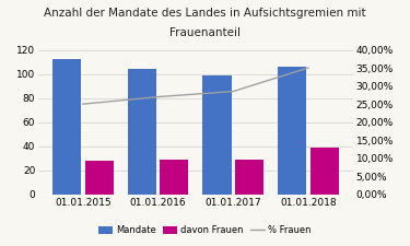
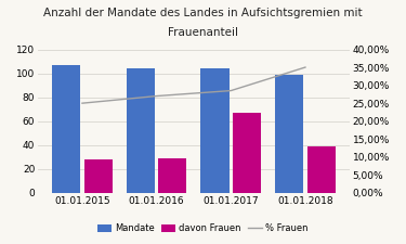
Mandate/01.01.2015: 112 -> 107
Mandate/01.01.2017: 99 -> 104
davon Frauen/01.01.2017: 29 -> 67
Mandate/01.01.2018: 106 -> 99
